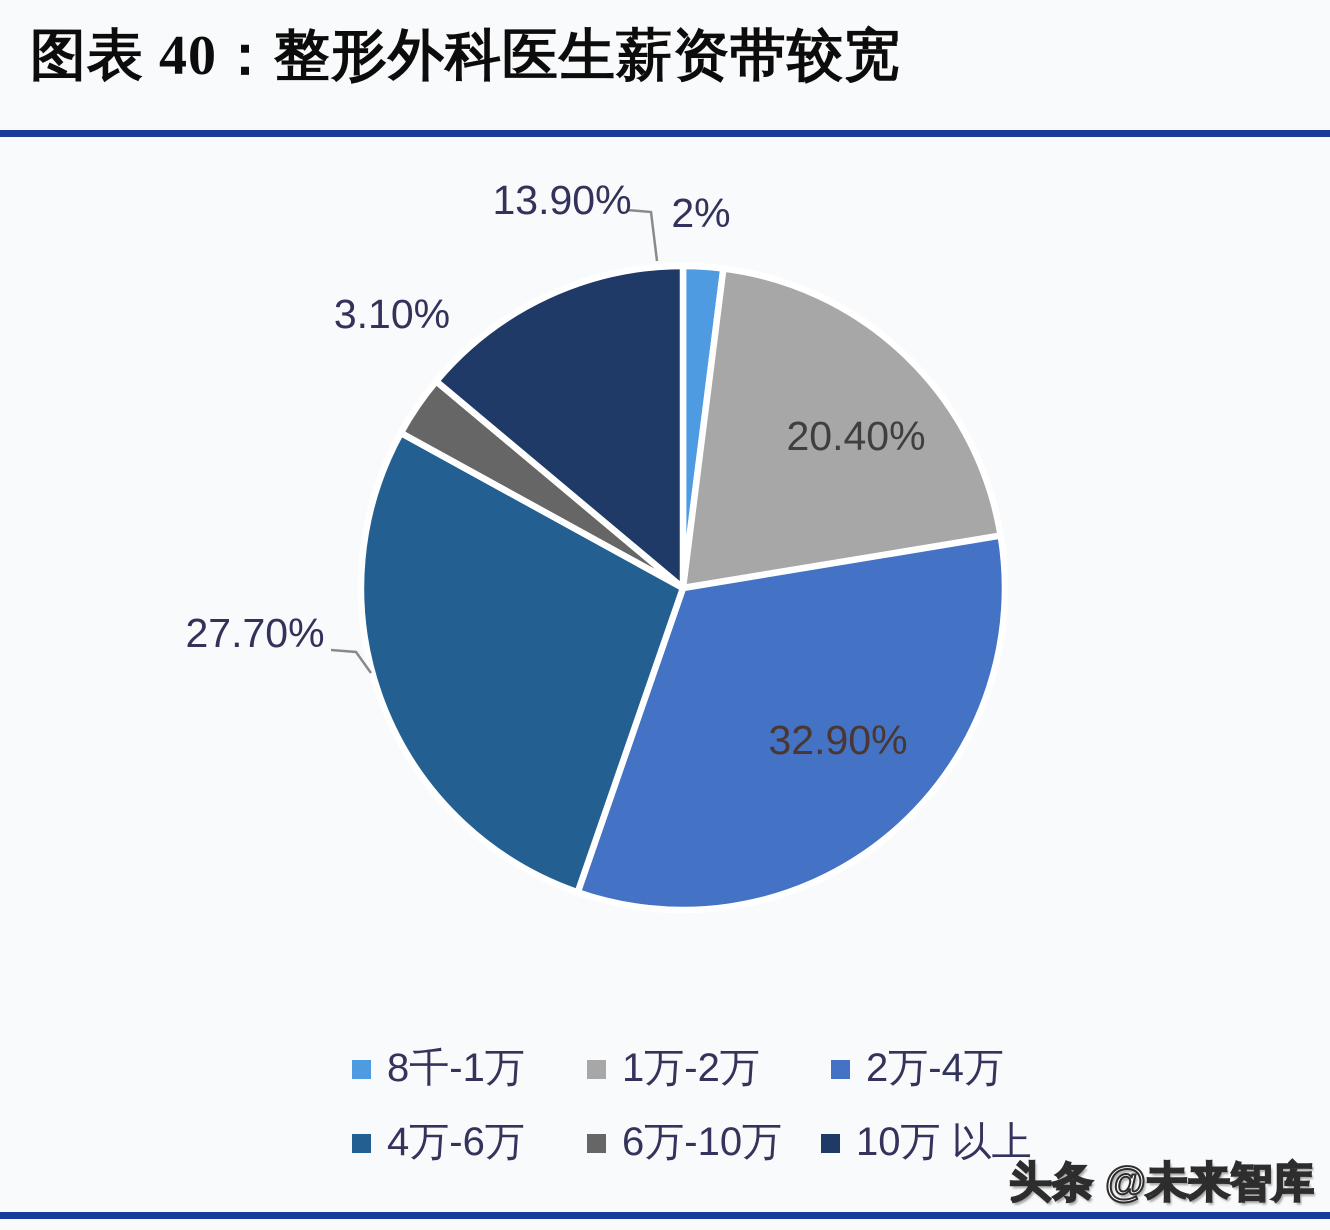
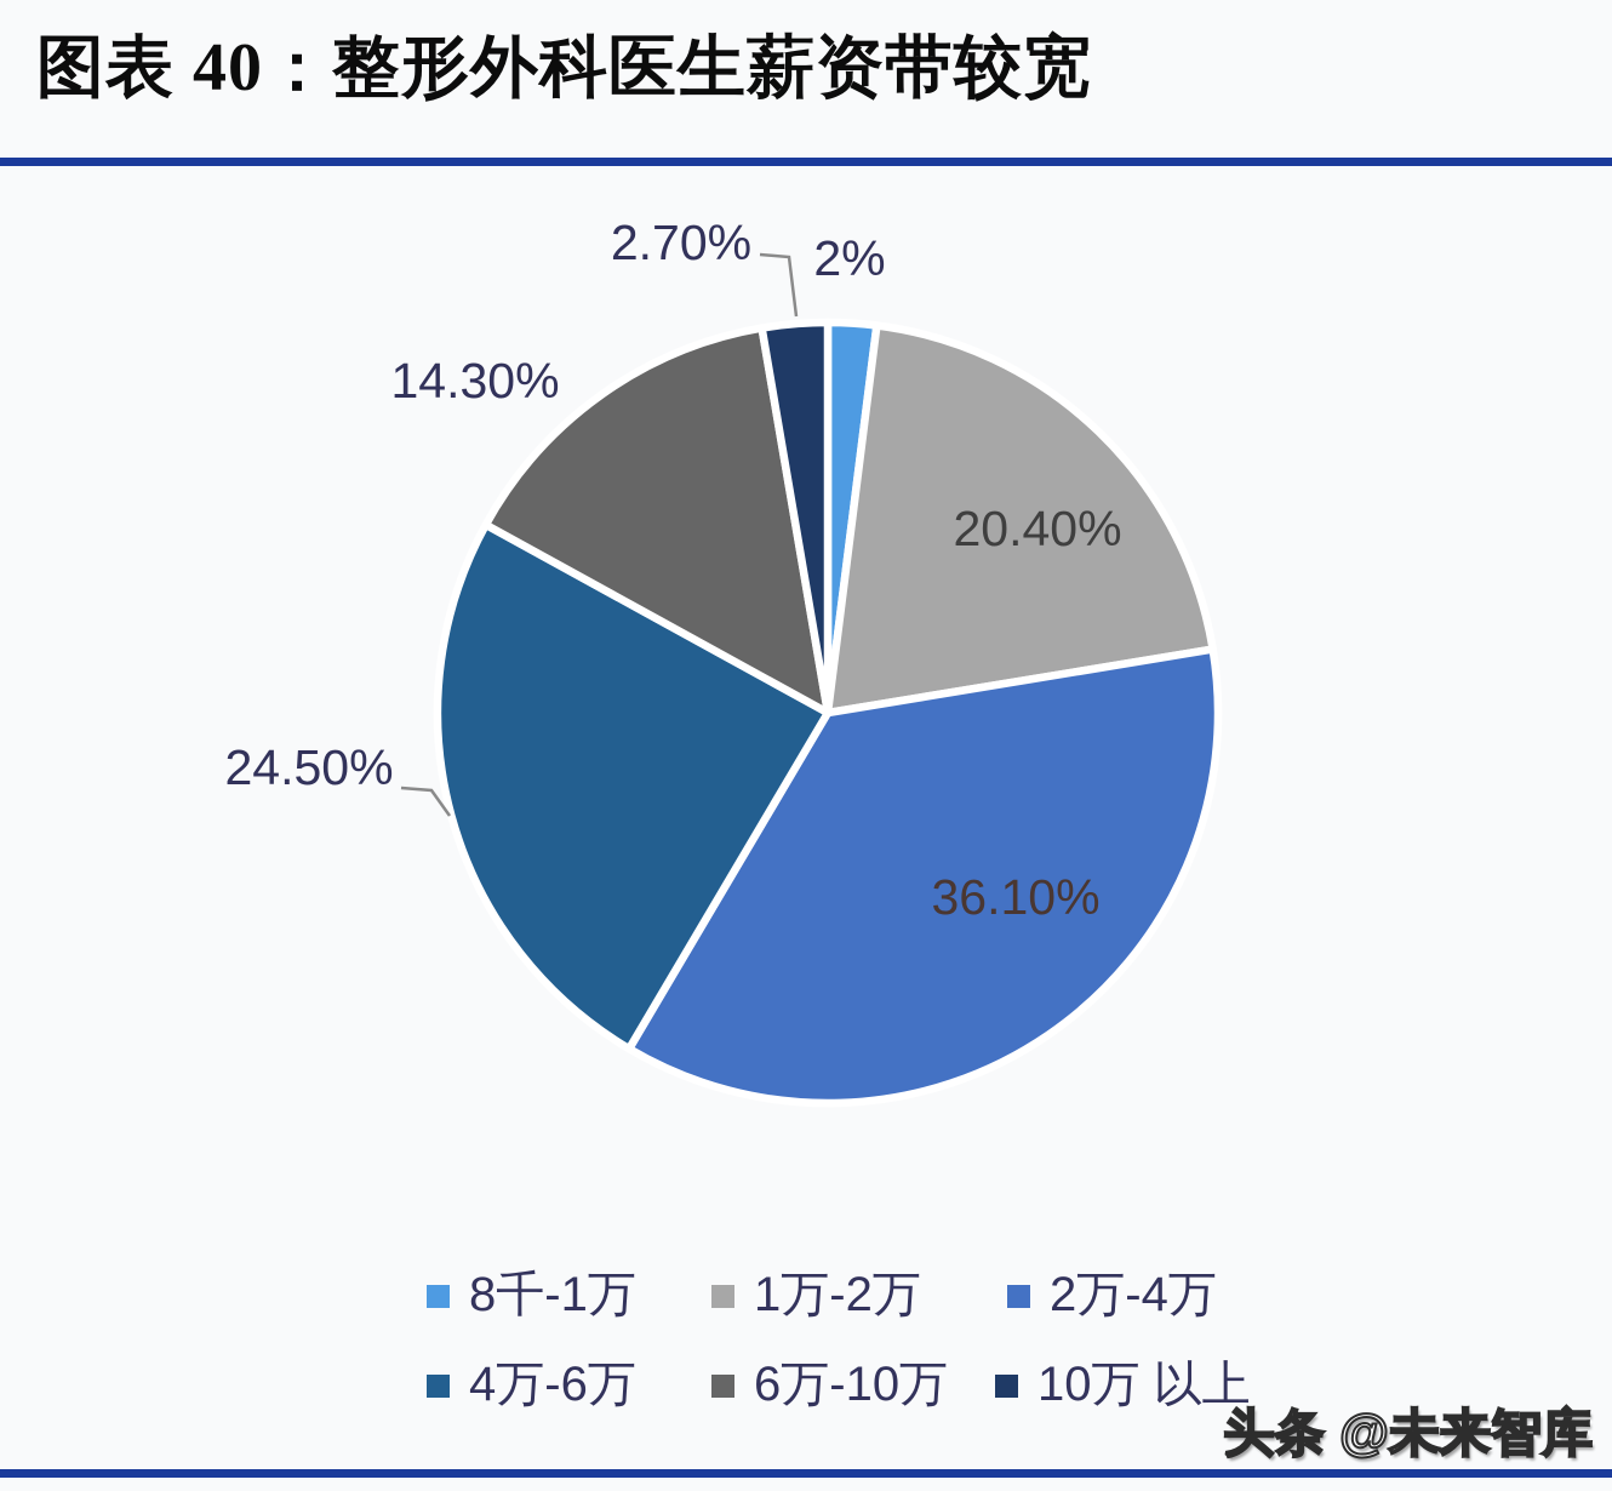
2万-4万: 32.90% -> 36.10%
4万-6万: 27.70% -> 24.50%
6万-10万: 3.10% -> 14.30%
10万 以上: 13.90% -> 2.70%
